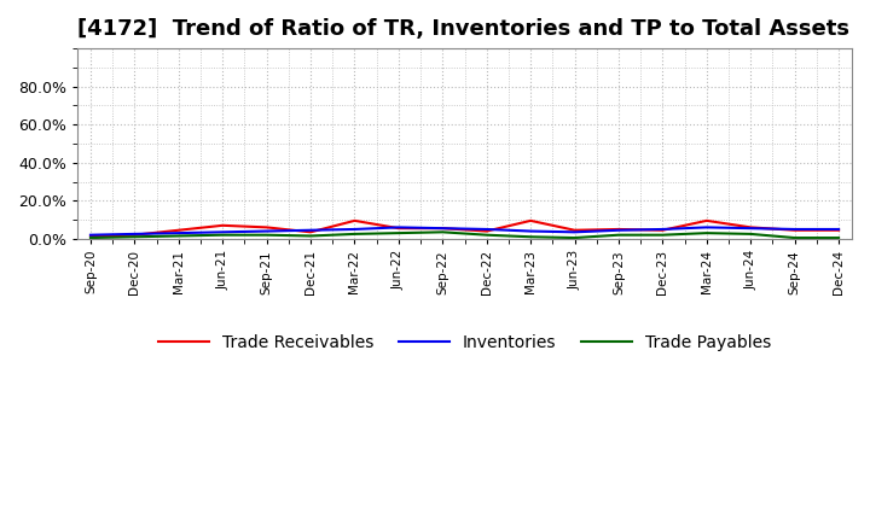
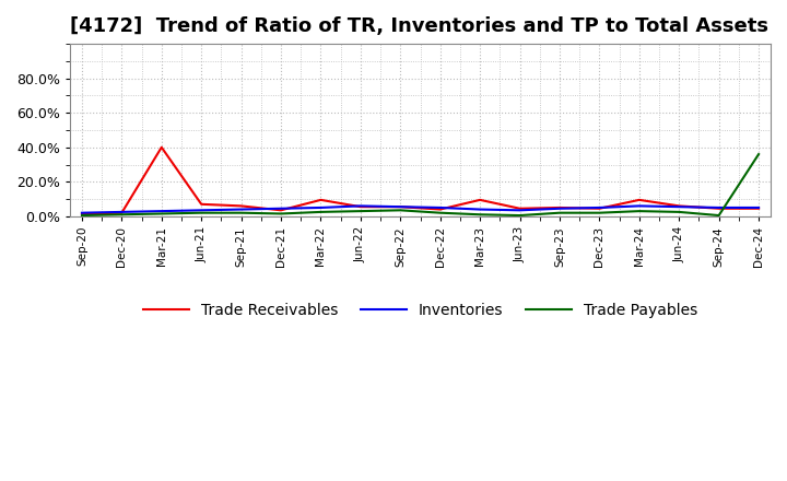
Trade Receivables/Mar-21: 4% -> 40%
Trade Payables/Dec-24: 0% -> 36%
